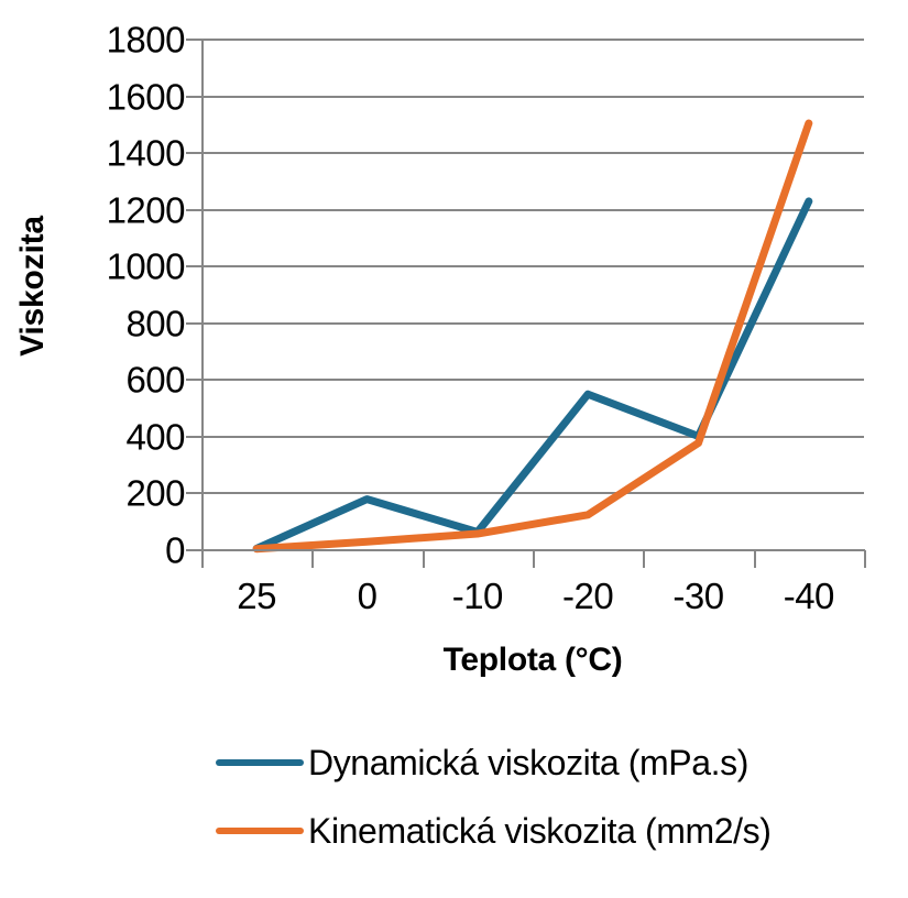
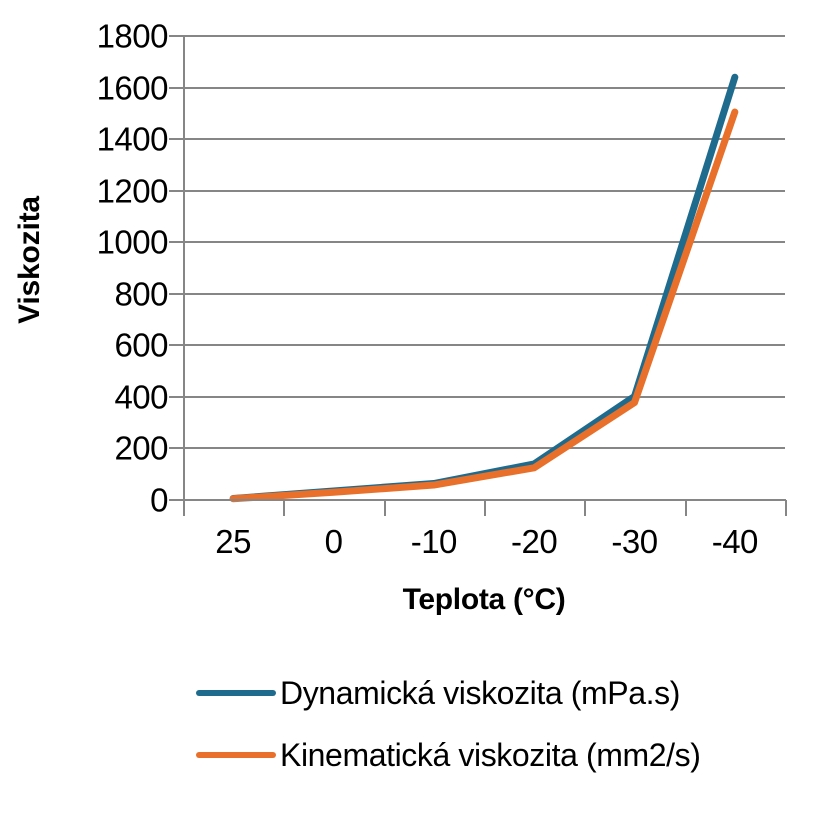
Dynamická viskozita (mPa.s)/0: 180 -> 40
Dynamická viskozita (mPa.s)/-20: 550 -> 140
Dynamická viskozita (mPa.s)/-40: 1230 -> 1640
